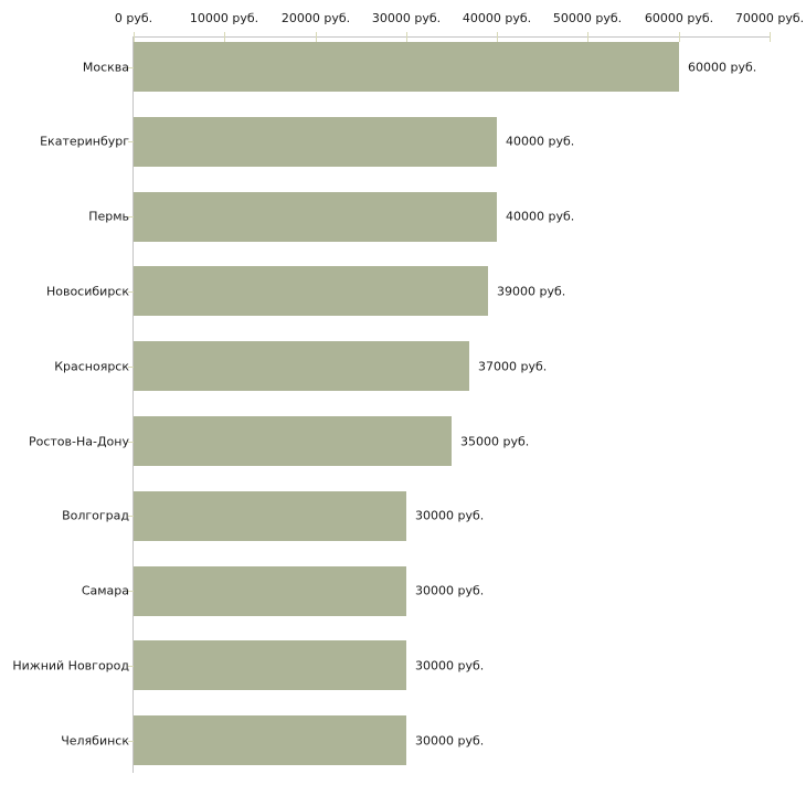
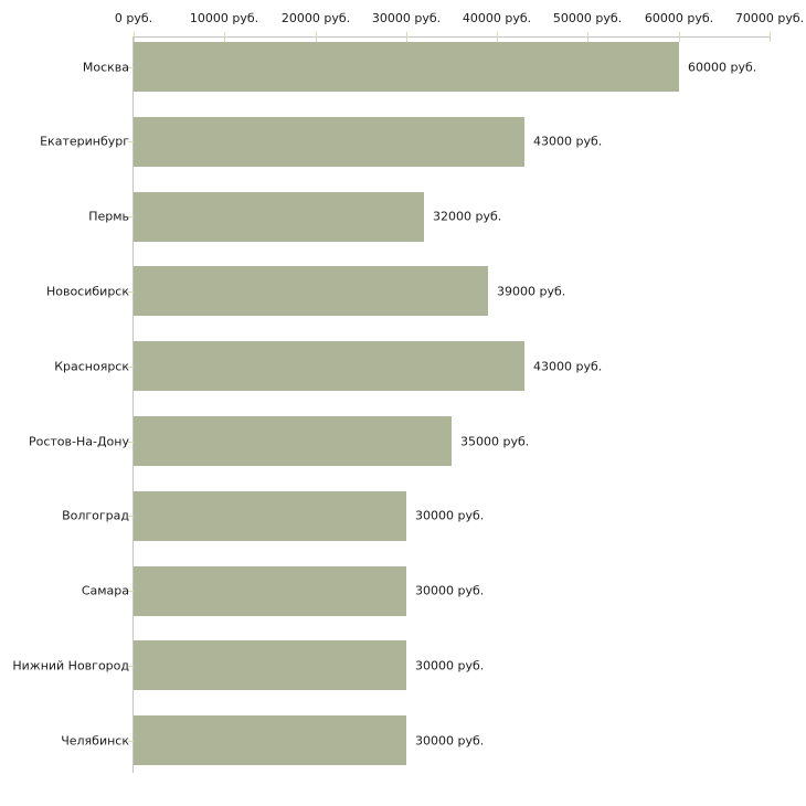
Екатеринбург: 40000 -> 43000
Пермь: 40000 -> 32000
Красноярск: 37000 -> 43000
